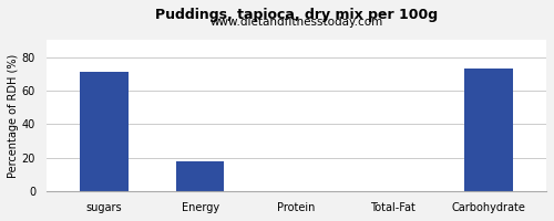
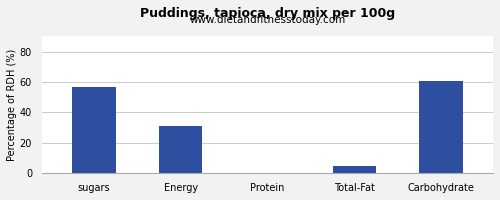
sugars: 71 -> 57
Energy: 18 -> 31
Total-Fat: 0 -> 5
Carbohydrate: 73 -> 61
